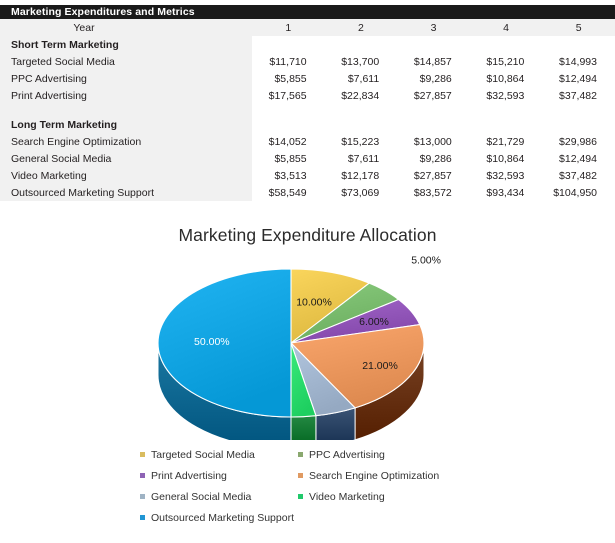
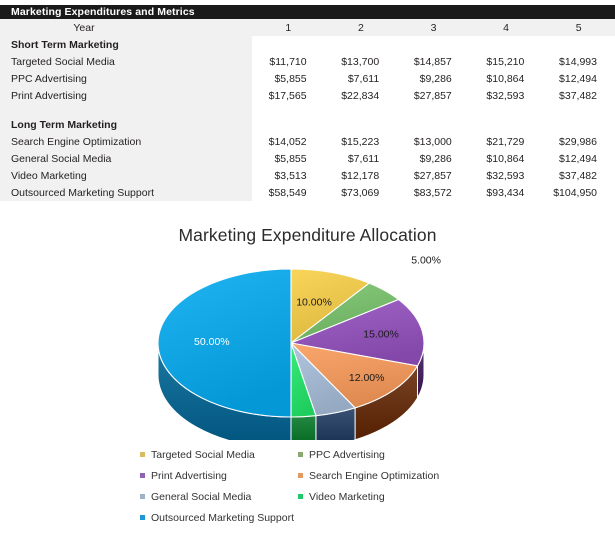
Print Advertising: 6.00% -> 15.00%
Search Engine Optimization: 21.00% -> 12.00%
